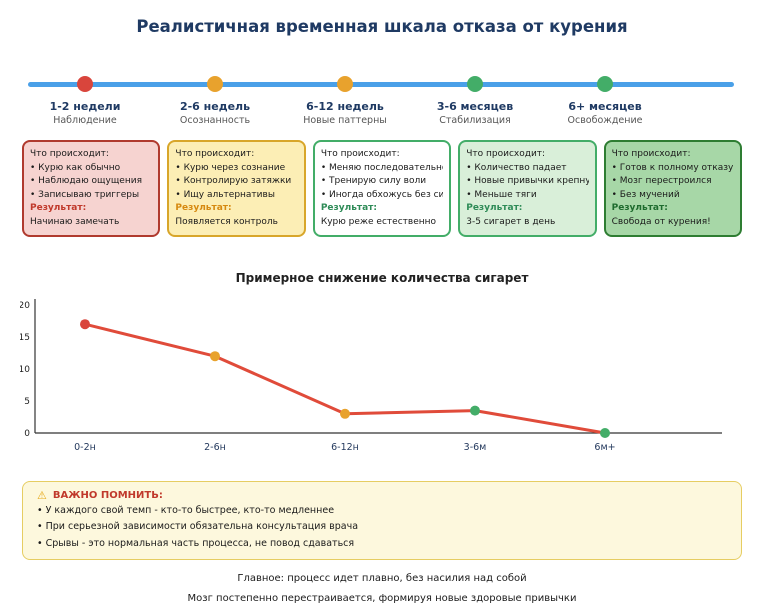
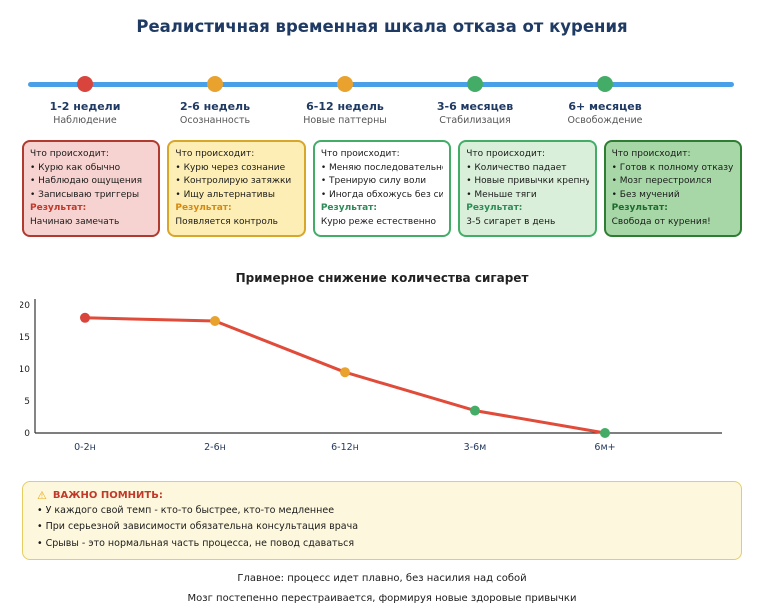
0-2н: 17 -> 18
2-6н: 12 -> 18
6-12н: 3 -> 10
